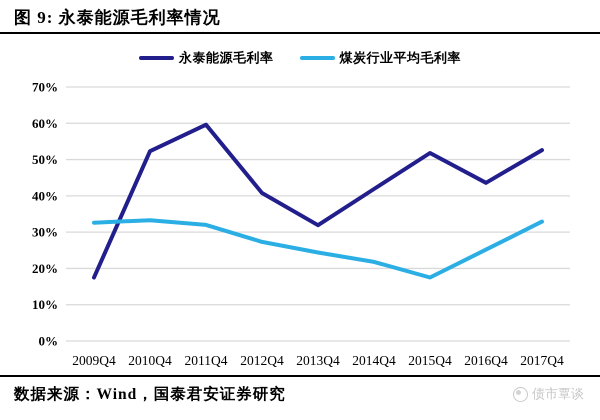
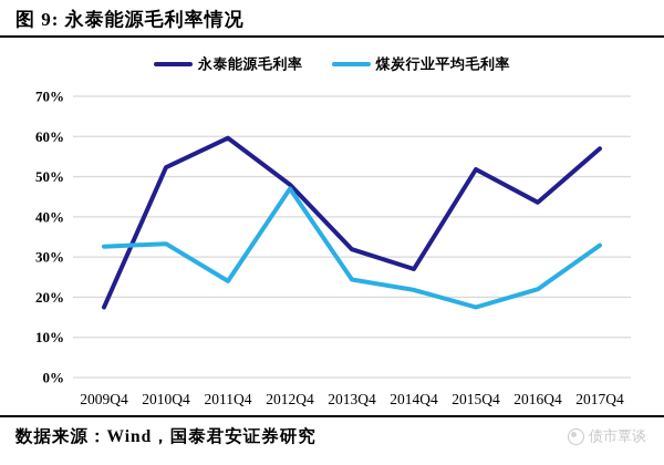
煤炭行业平均毛利率/2011Q4: 32% -> 24%
永泰能源毛利率/2012Q4: 41% -> 48%
煤炭行业平均毛利率/2012Q4: 27% -> 47%
永泰能源毛利率/2014Q4: 42% -> 27%
煤炭行业平均毛利率/2016Q4: 25% -> 22%
永泰能源毛利率/2017Q4: 53% -> 57%
